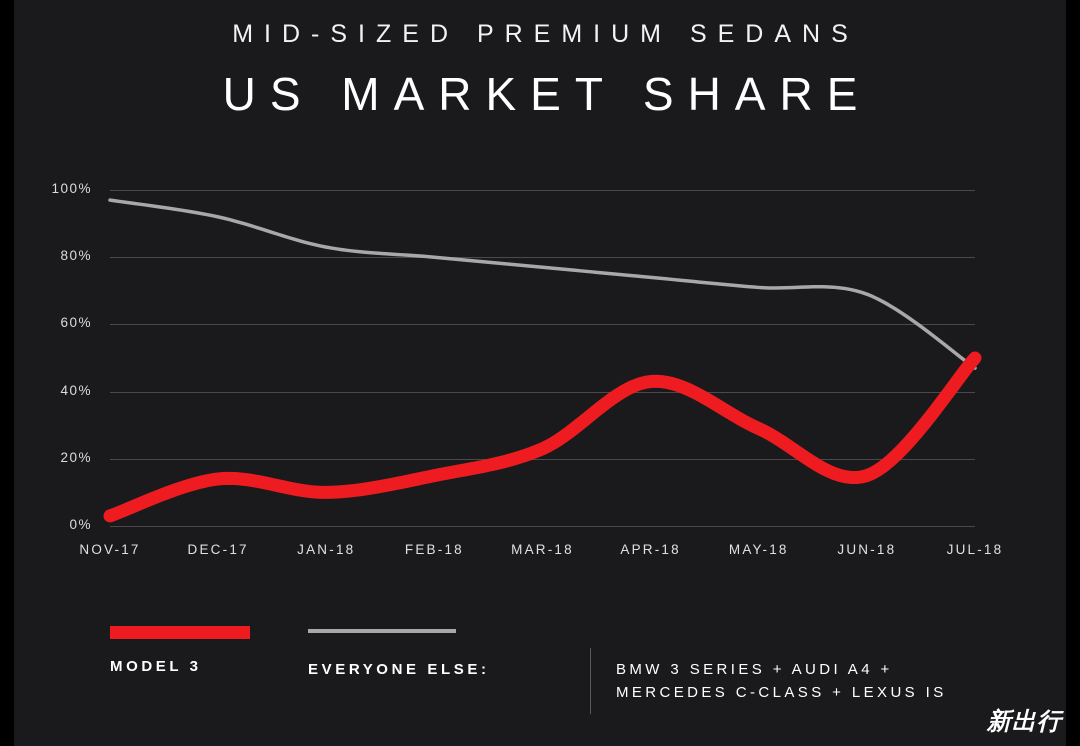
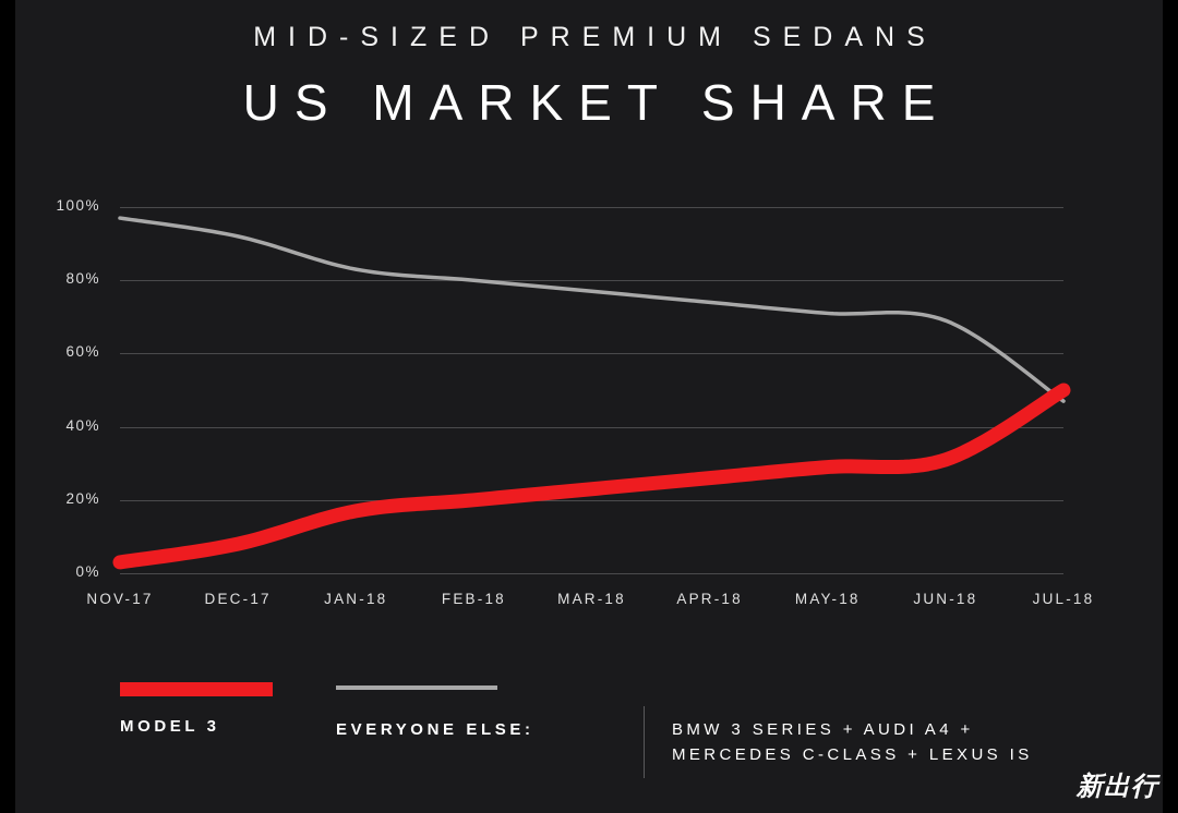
MODEL 3/DEC-17: 14% -> 8%
MODEL 3/JAN-18: 10% -> 17%
MODEL 3/FEB-18: 15% -> 20%
MODEL 3/APR-18: 43% -> 26%
MODEL 3/JUN-18: 15% -> 31%
